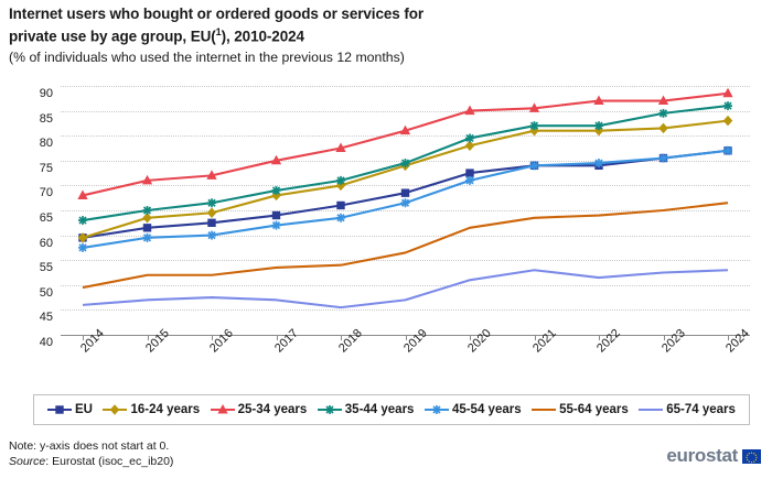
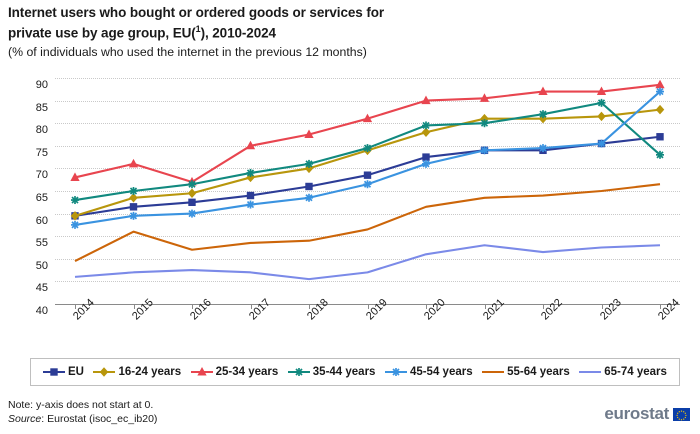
55-64 years/2015: 52 -> 56
25-34 years/2016: 72 -> 67
35-44 years/2021: 82 -> 80
35-44 years/2024: 86 -> 73
45-54 years/2024: 77 -> 87
